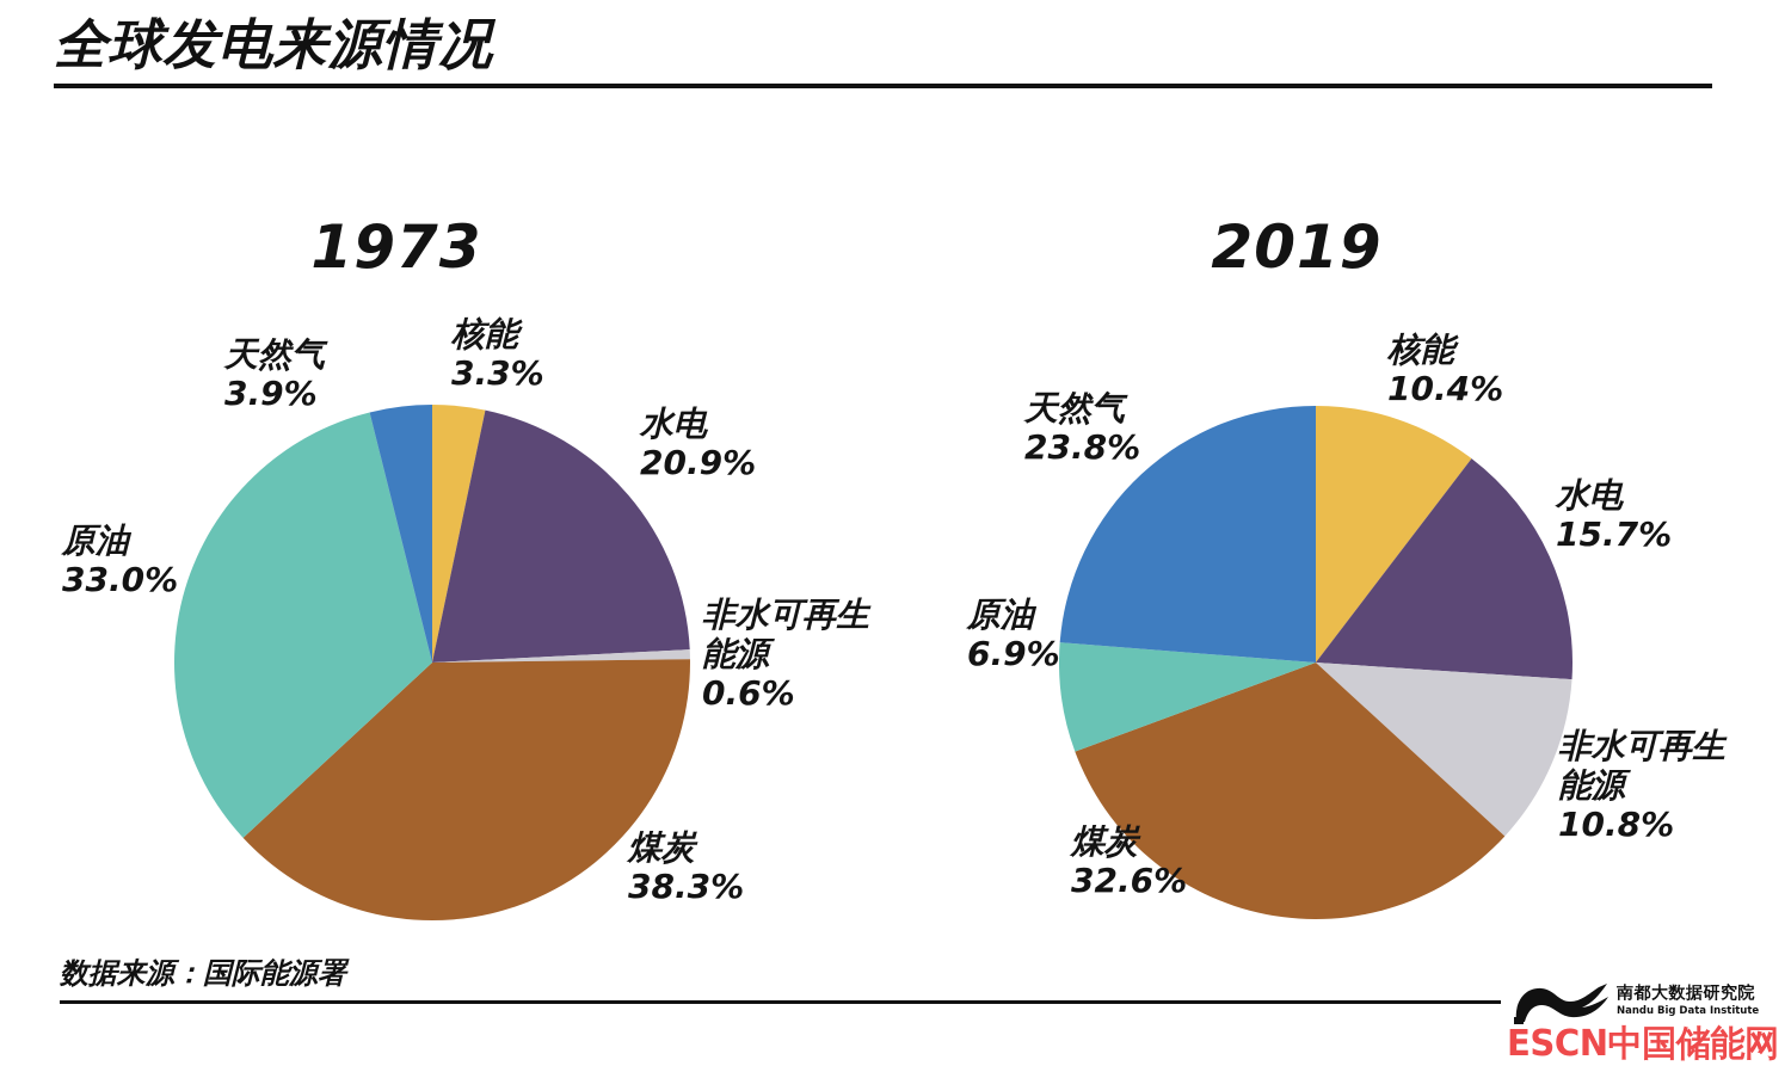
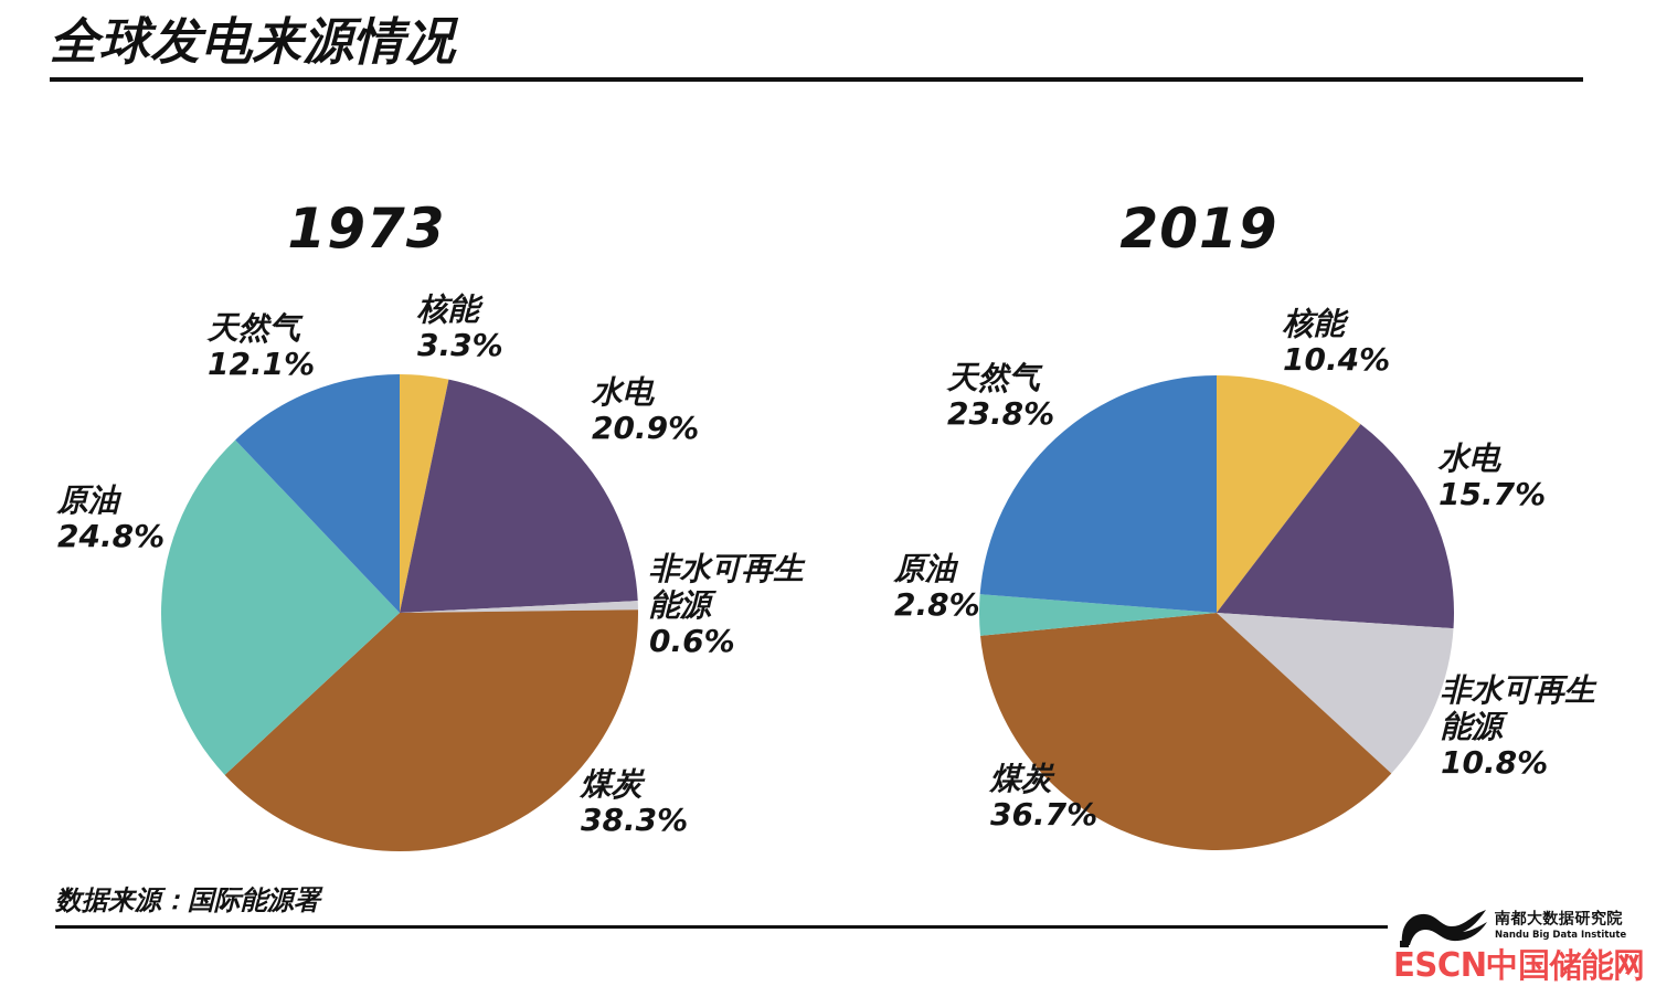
1973/原油: 33.0% -> 24.8%
1973/天然气: 3.9% -> 12.1%
2019/煤炭: 32.6% -> 36.7%
2019/原油: 6.9% -> 2.8%
